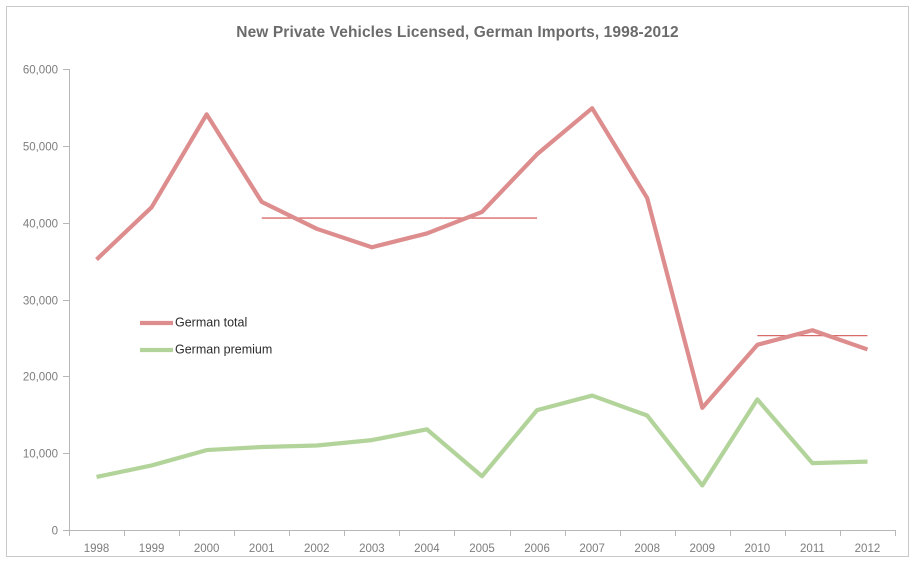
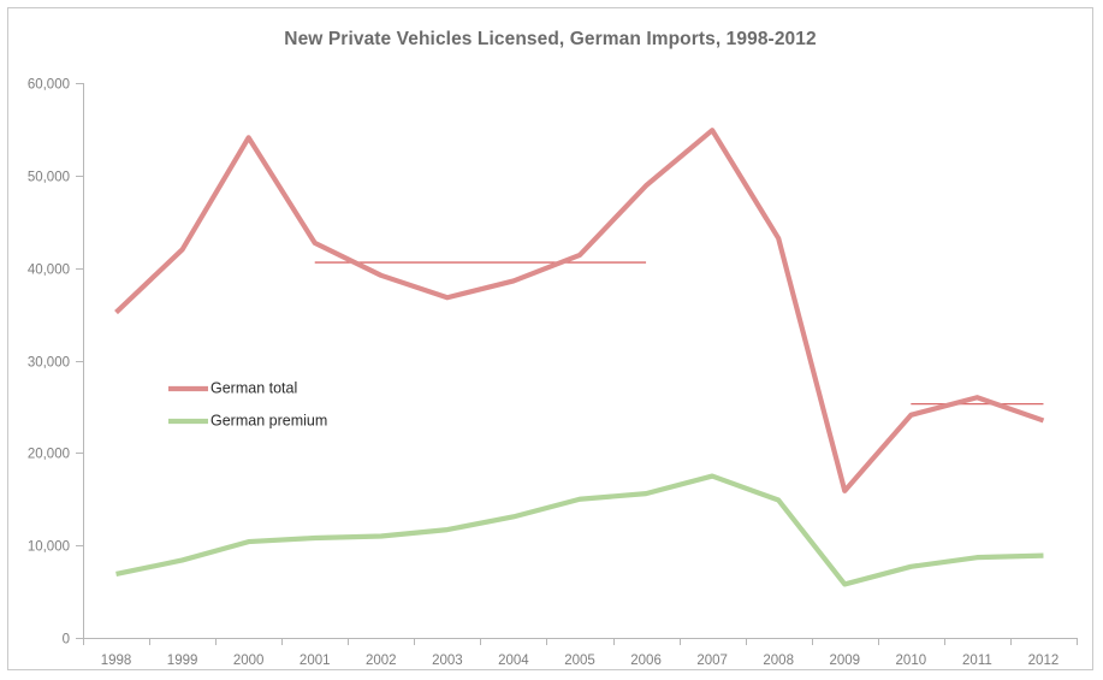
German premium/2005: 7000 -> 15000
German premium/2010: 17000 -> 8000
